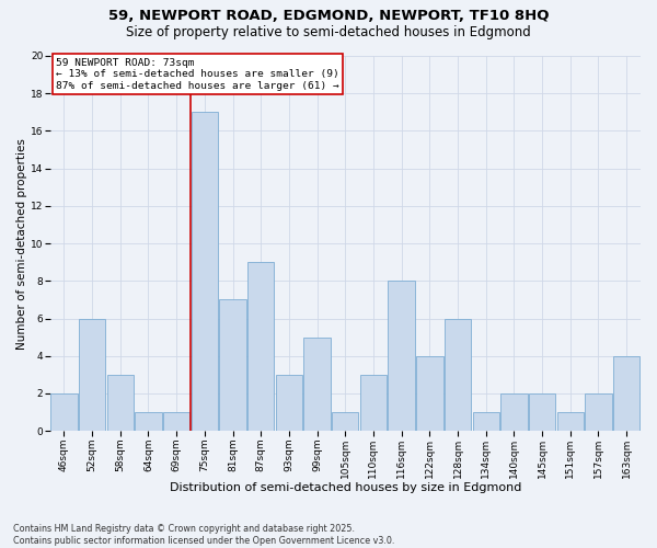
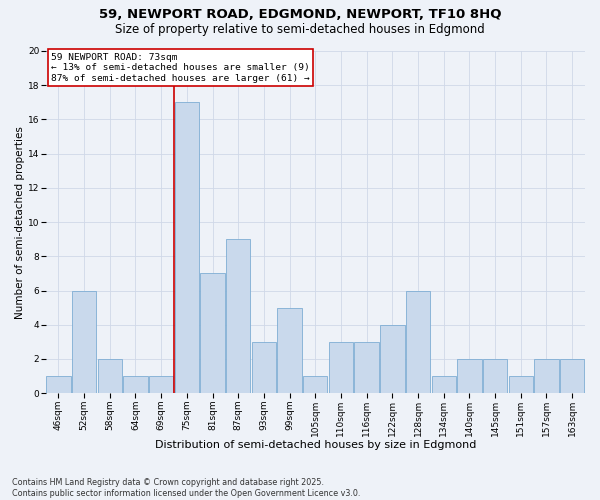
46sqm: 2 -> 1
58sqm: 3 -> 2
116sqm: 8 -> 3
163sqm: 4 -> 2
